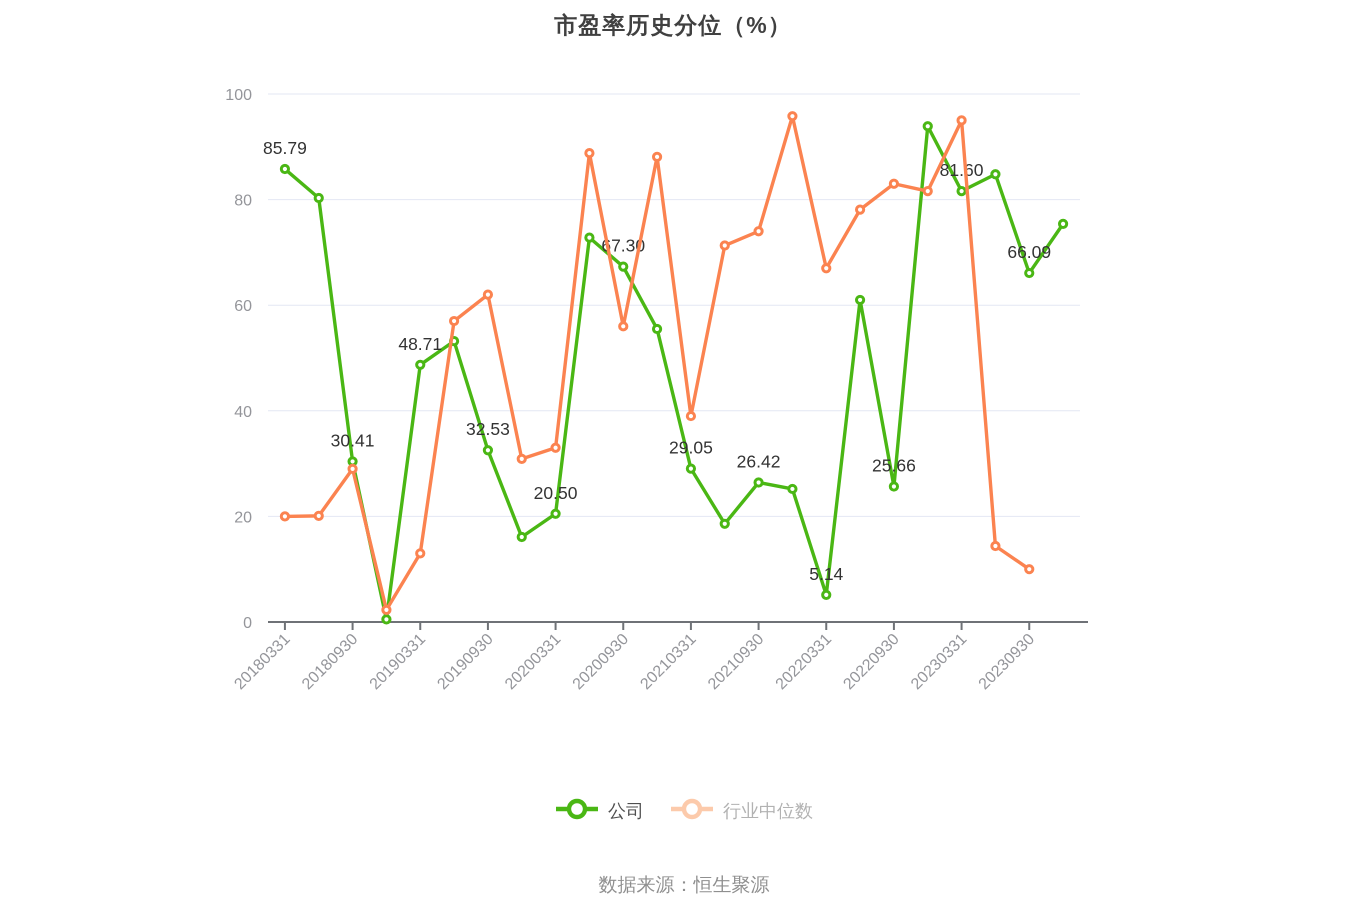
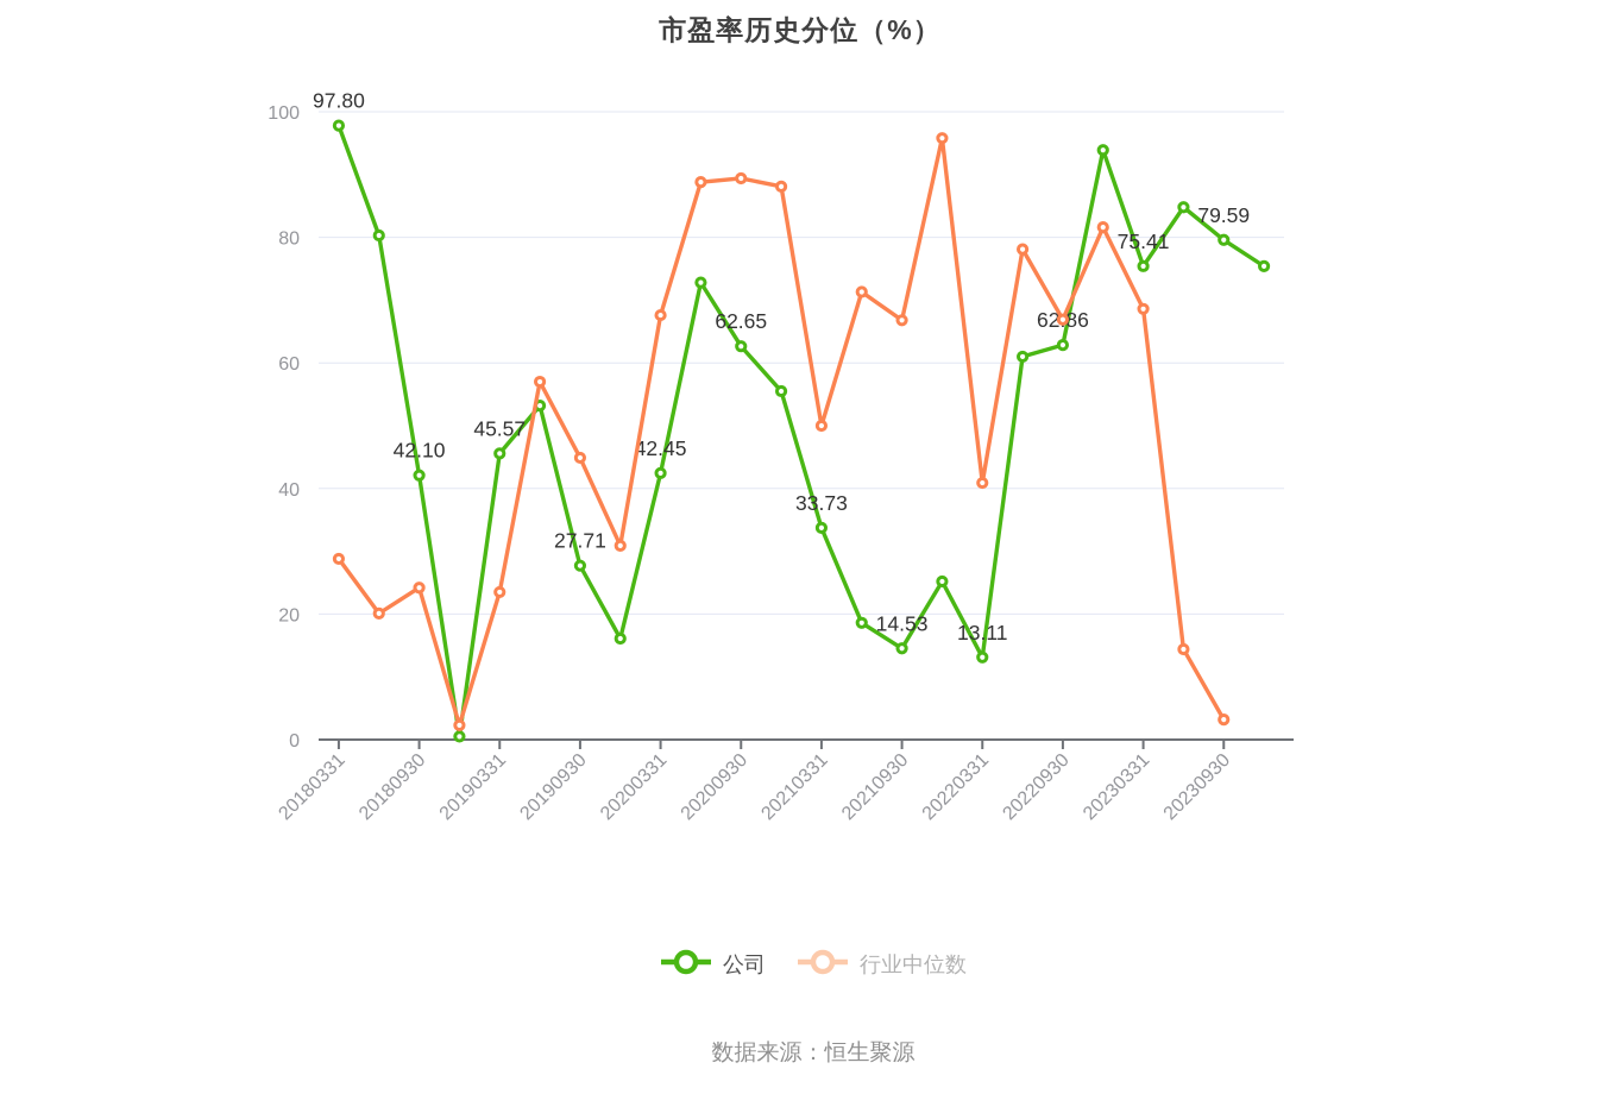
公司/20180331: 85.79 -> 97.80
行业中位数/20180331: 20 -> 29
公司/20180930: 30.41 -> 42.10
行业中位数/20180930: 29 -> 24
公司/20190331: 48.71 -> 45.57
行业中位数/20190331: 13 -> 24
公司/20190930: 32.53 -> 27.71
行业中位数/20190930: 62 -> 45
公司/20200331: 20.50 -> 42.45
行业中位数/20200331: 33 -> 68
公司/20200930: 67.30 -> 62.65
行业中位数/20200930: 56 -> 89
公司/20210331: 29.05 -> 33.73
行业中位数/20210331: 39 -> 50
公司/20210930: 26.42 -> 14.53
行业中位数/20210930: 74 -> 67
公司/20220331: 5.14 -> 13.11
行业中位数/20220331: 67 -> 41
公司/20220930: 25.66 -> 62.86
行业中位数/20220930: 83 -> 67
公司/20230331: 81.60 -> 75.41
行业中位数/20230331: 95 -> 69
公司/20230930: 66.09 -> 79.59
行业中位数/20230930: 10 -> 3
